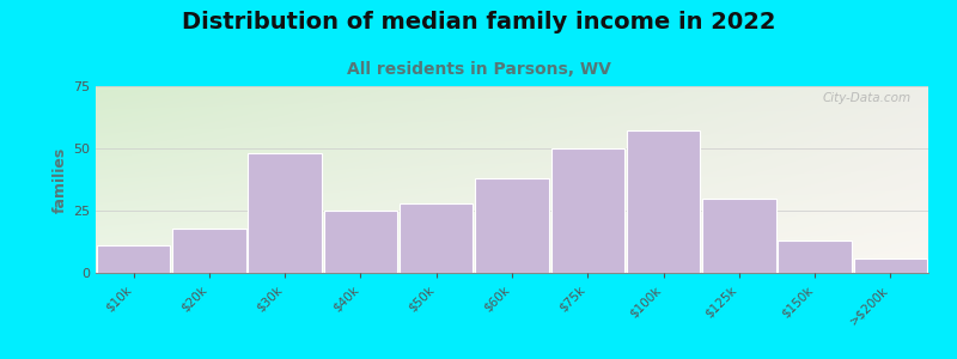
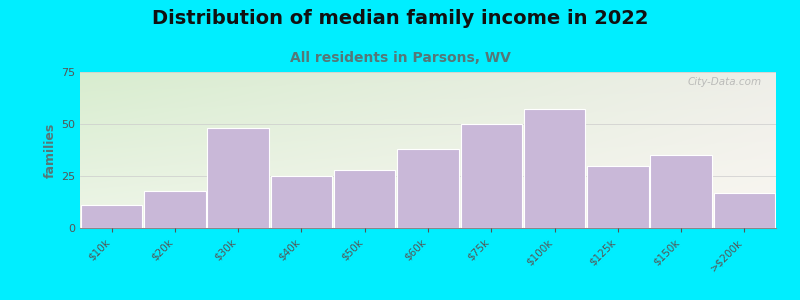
$150k: 13 -> 35
>$200k: 6 -> 17
